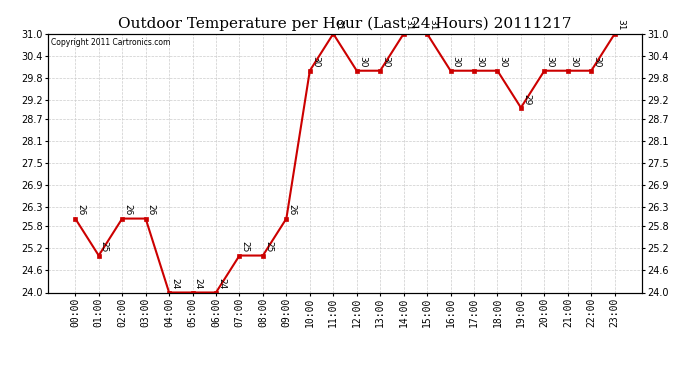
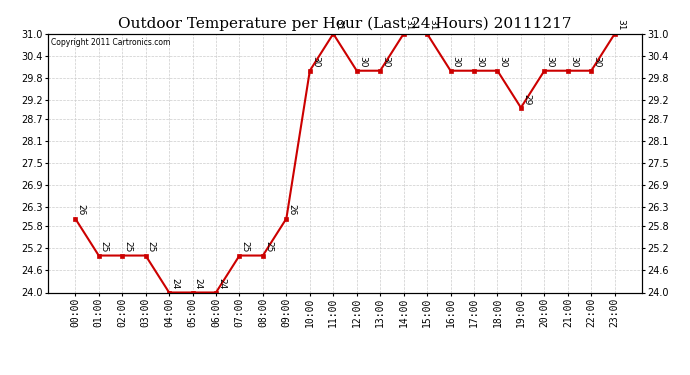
02:00: 26 -> 25
03:00: 26 -> 25
